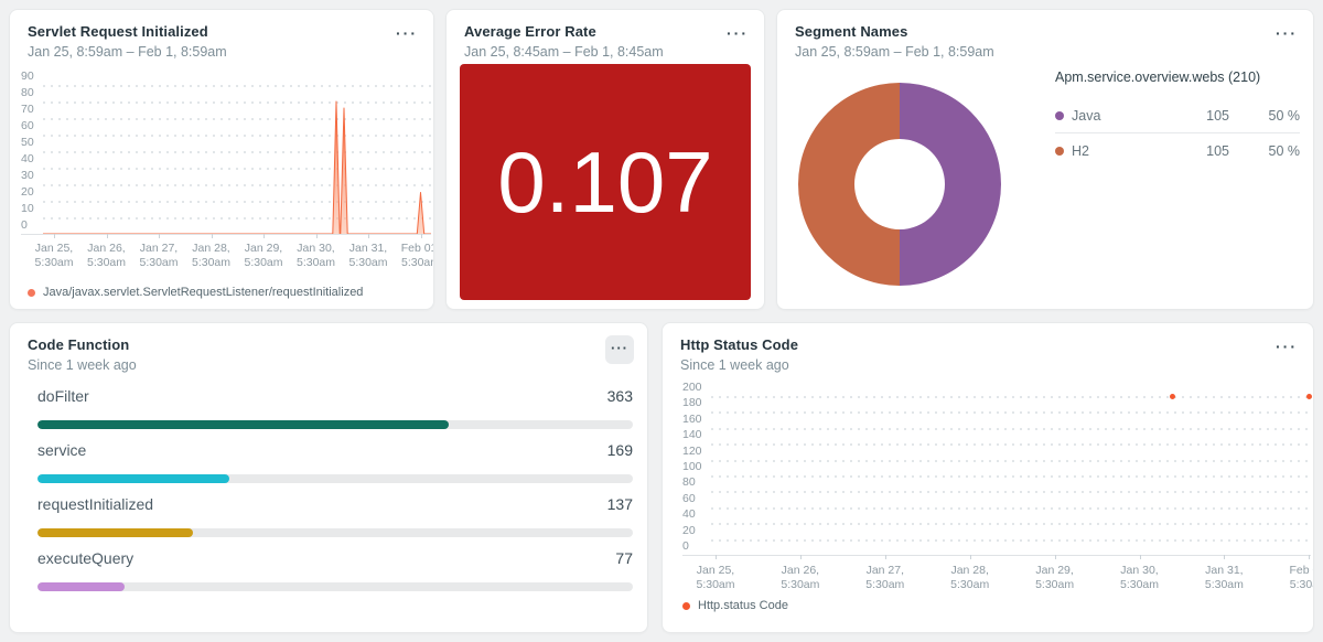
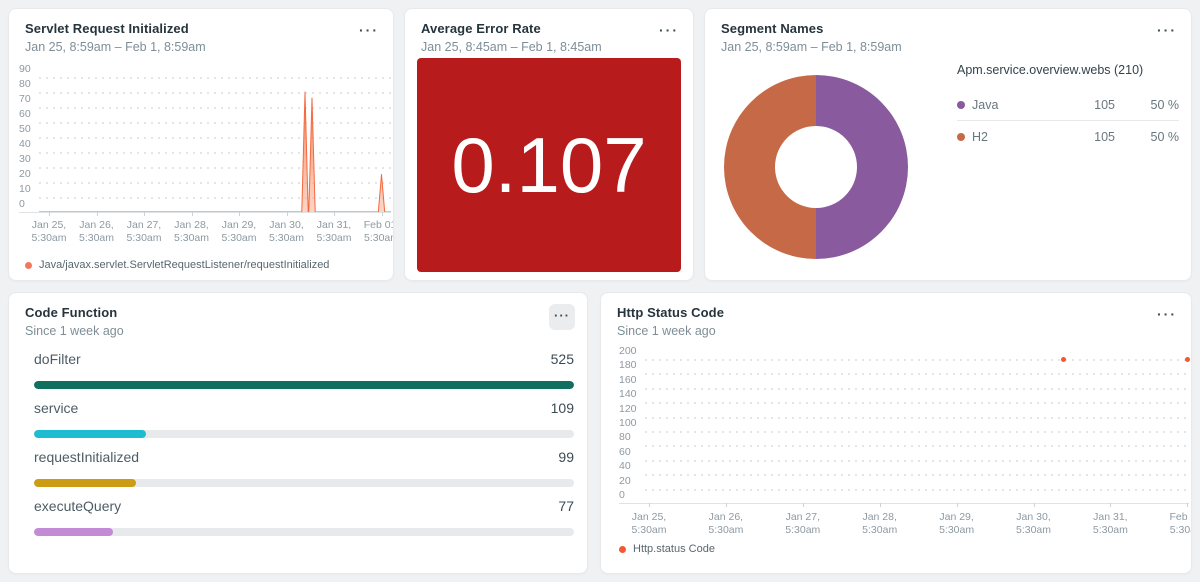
Code Function/doFilter: 363 -> 525
Code Function/service: 169 -> 109
Code Function/requestInitialized: 137 -> 99
